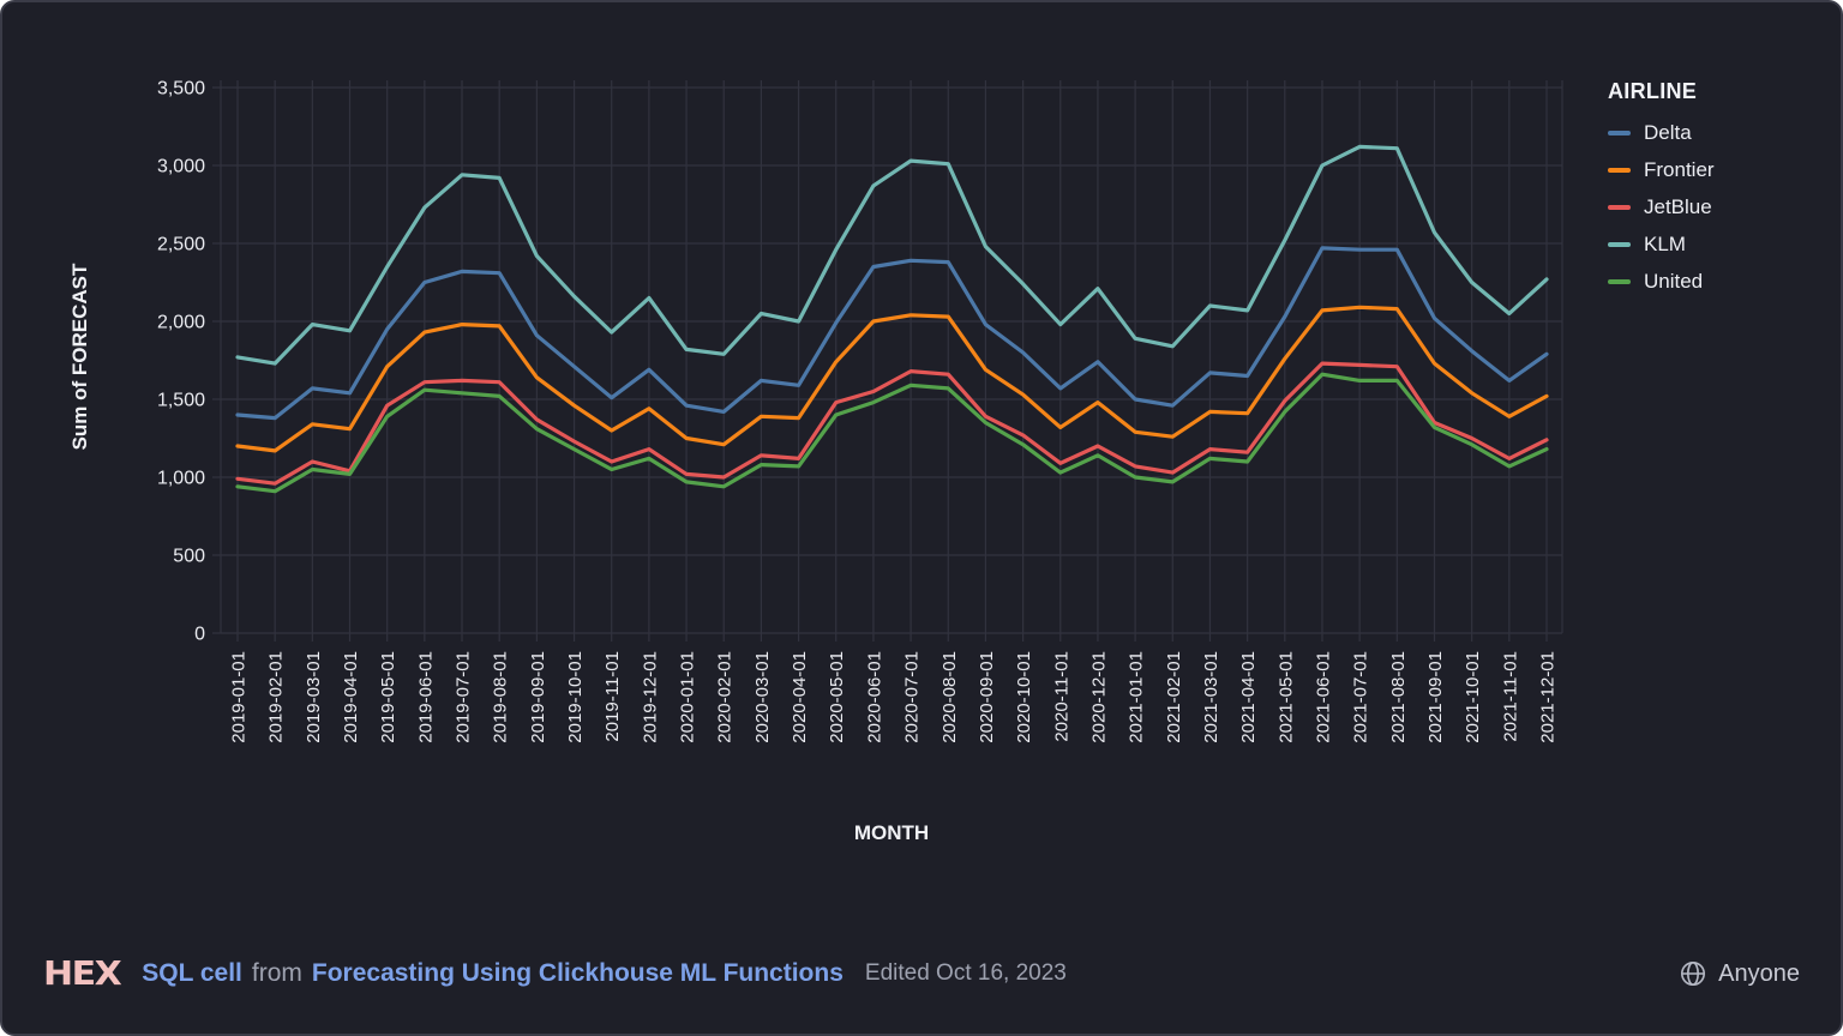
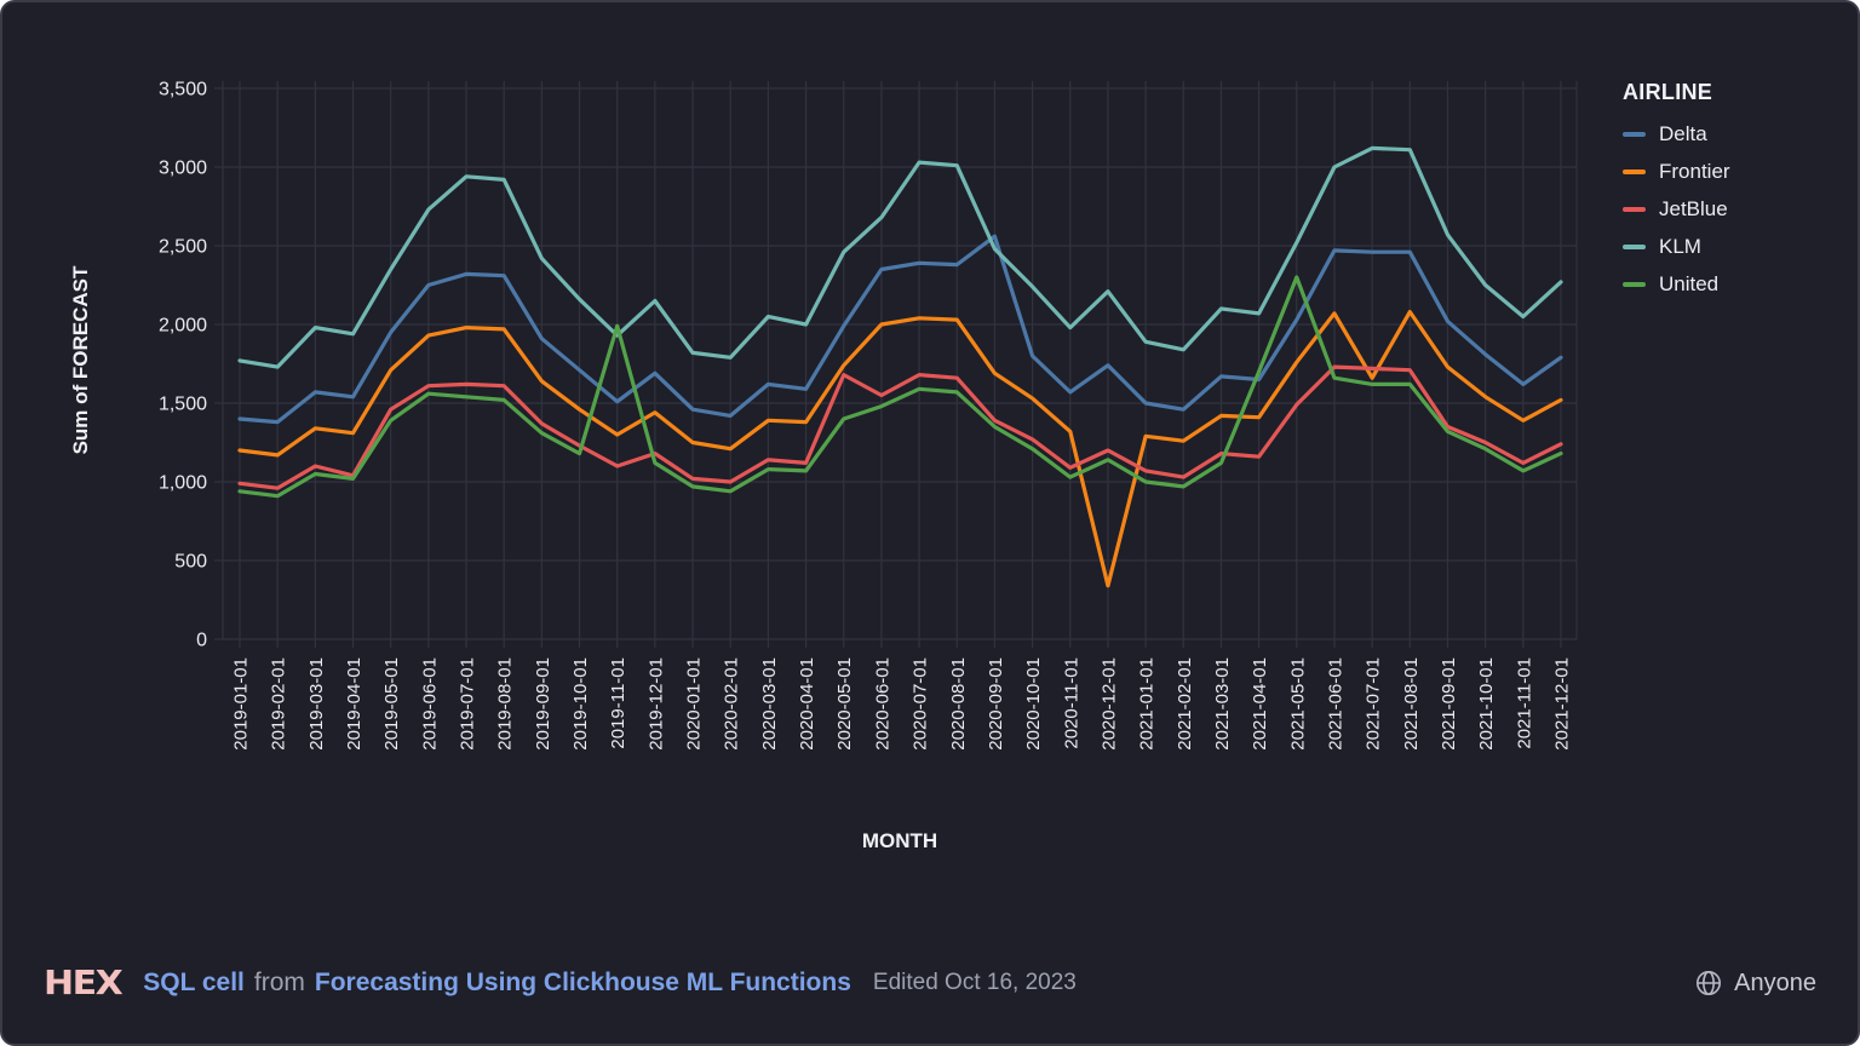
United/2019-11-01: 1050 -> 1990
JetBlue/2020-05-01: 1480 -> 1680
KLM/2020-06-01: 2870 -> 2680
Delta/2020-09-01: 1980 -> 2560
Frontier/2020-12-01: 1480 -> 340
United/2021-04-01: 1100 -> 1700
United/2021-05-01: 1420 -> 2300
Frontier/2021-07-01: 2090 -> 1660
